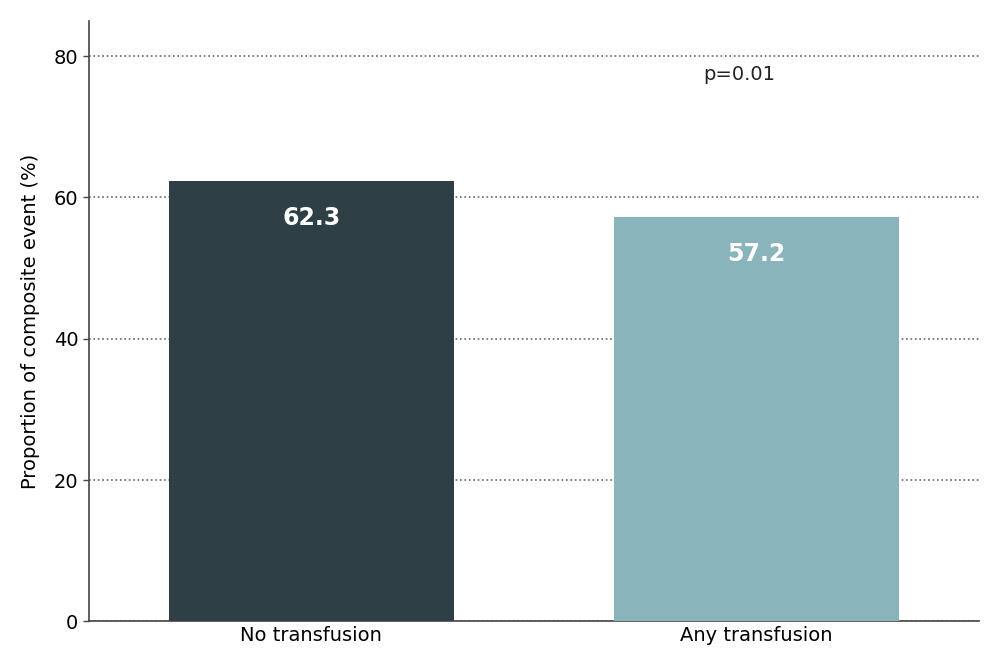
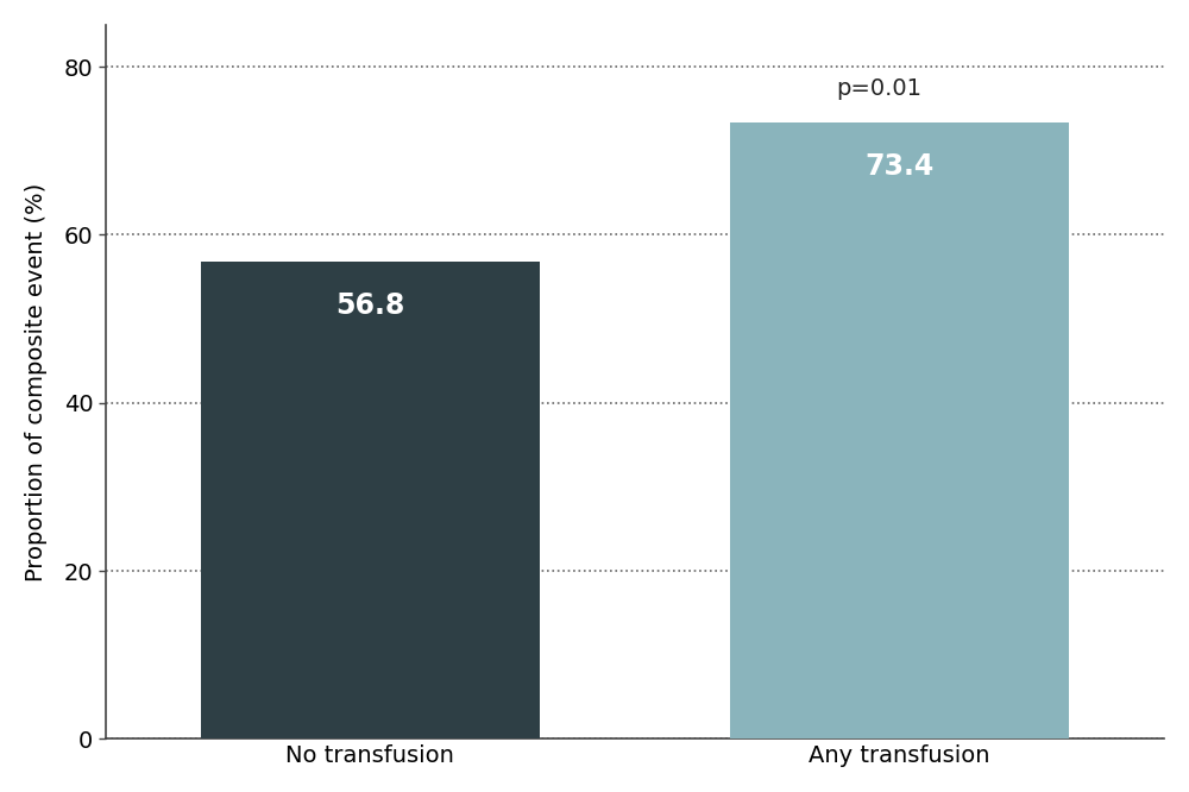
No transfusion: 62.3 -> 56.8
Any transfusion: 57.2 -> 73.4
